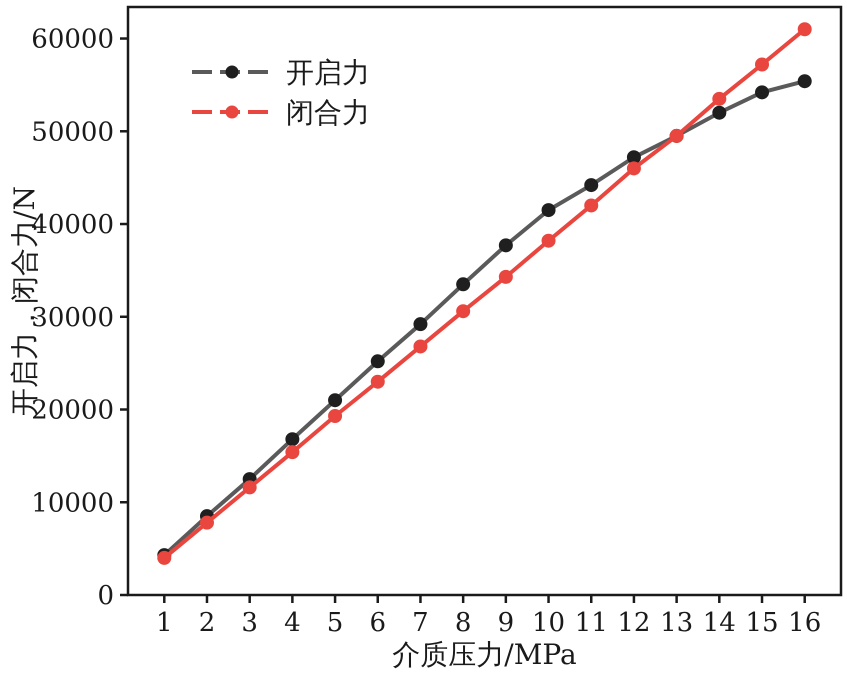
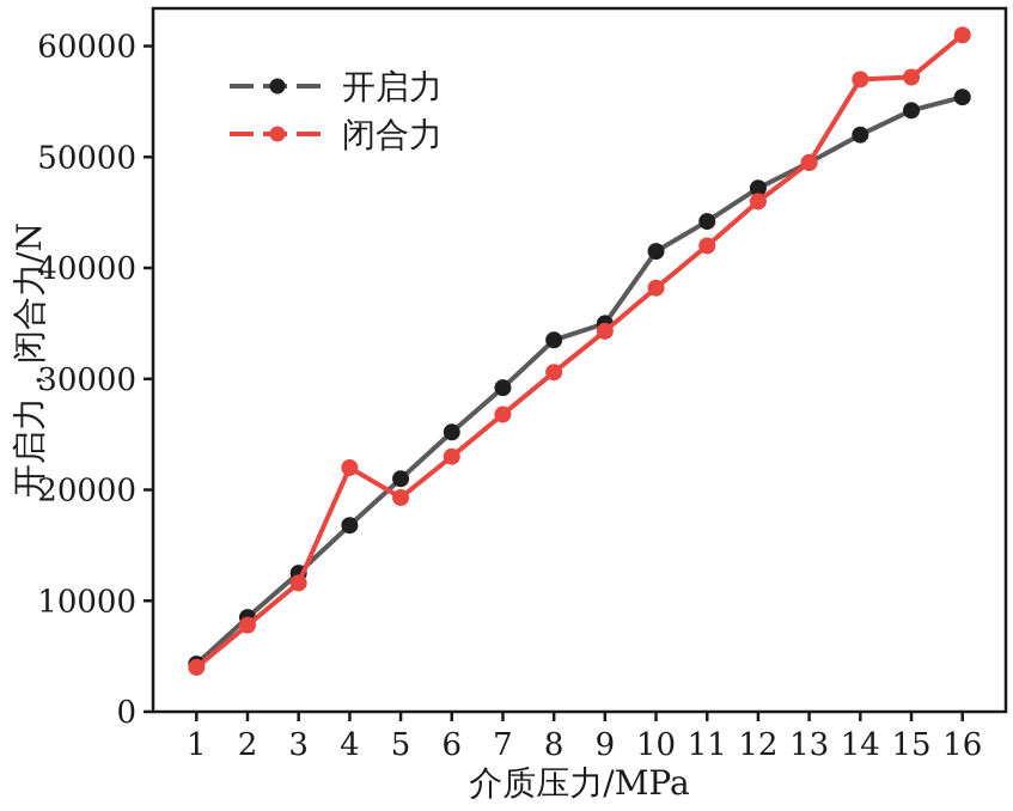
闭合力/4: 15000 -> 22000
开启力/9: 38000 -> 35000
闭合力/14: 54000 -> 57000
